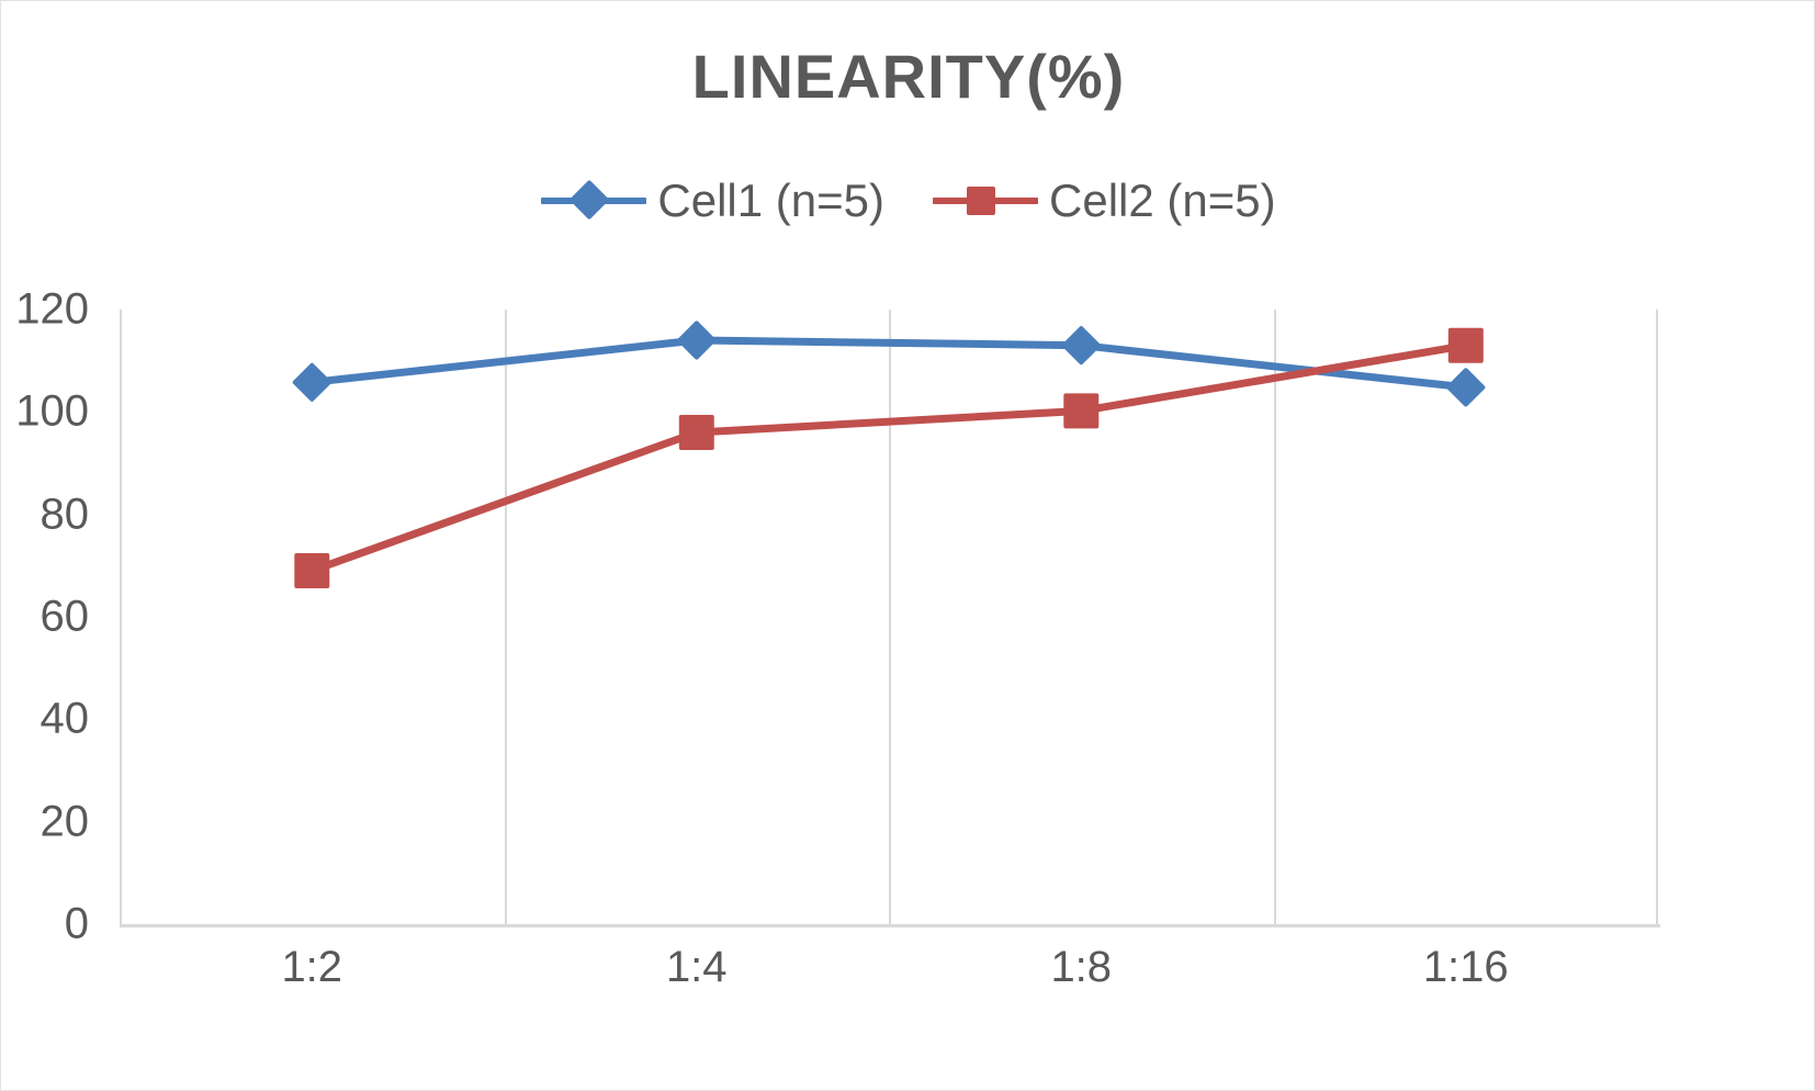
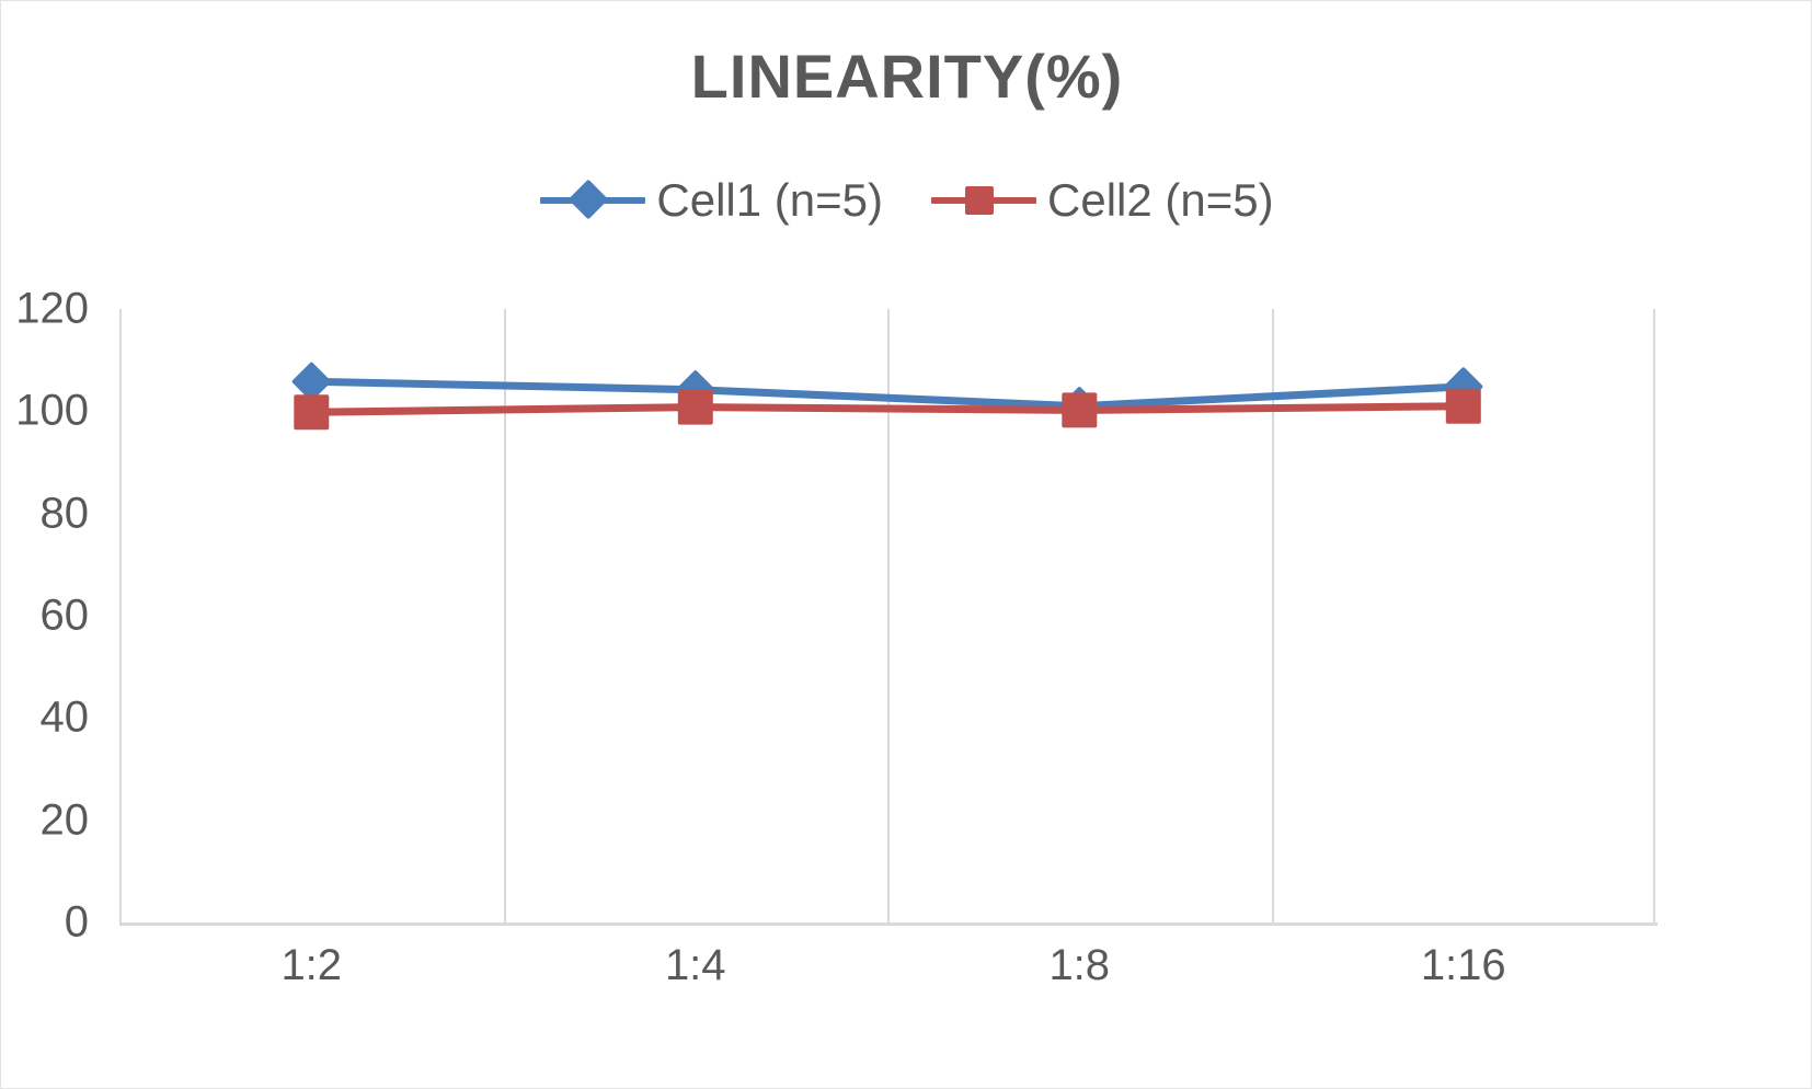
Cell2 (n=5)/1:2: 69 -> 100
Cell1 (n=5)/1:4: 114 -> 104
Cell2 (n=5)/1:4: 96 -> 101
Cell1 (n=5)/1:8: 113 -> 101
Cell2 (n=5)/1:16: 113 -> 101
